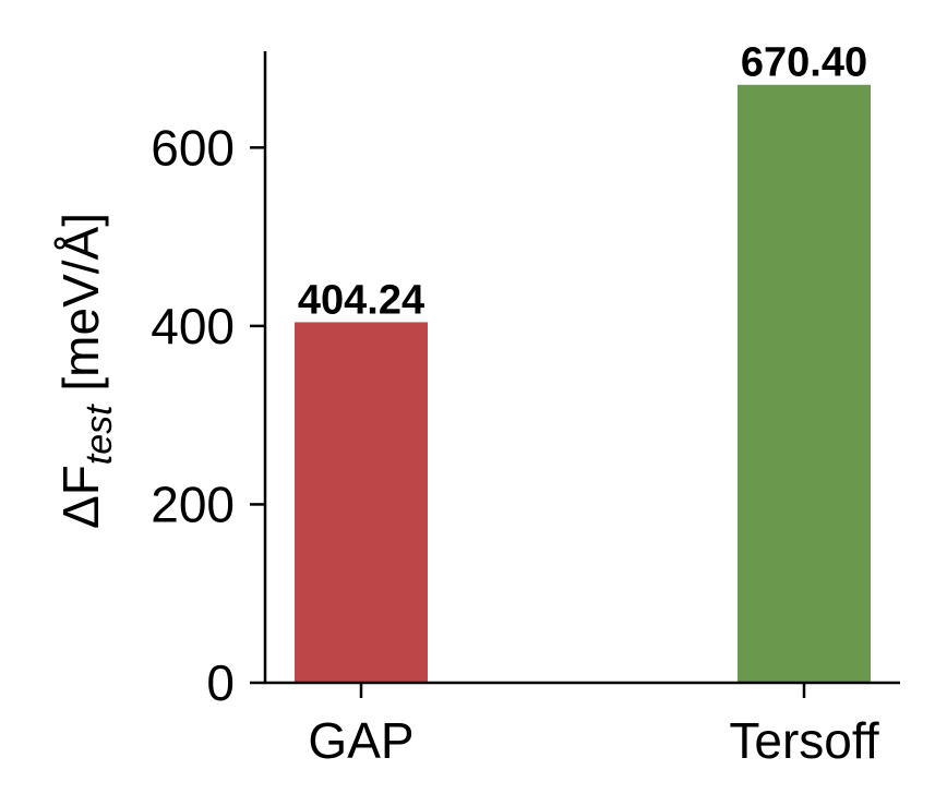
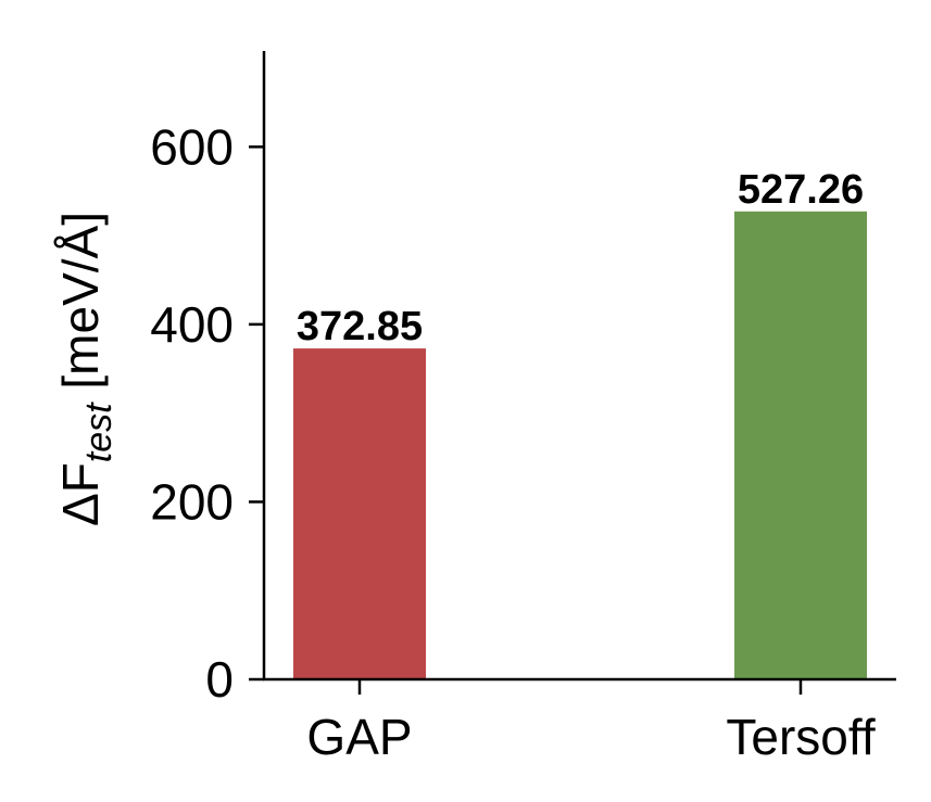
GAP: 404.24 -> 372.85
Tersoff: 670.40 -> 527.26
